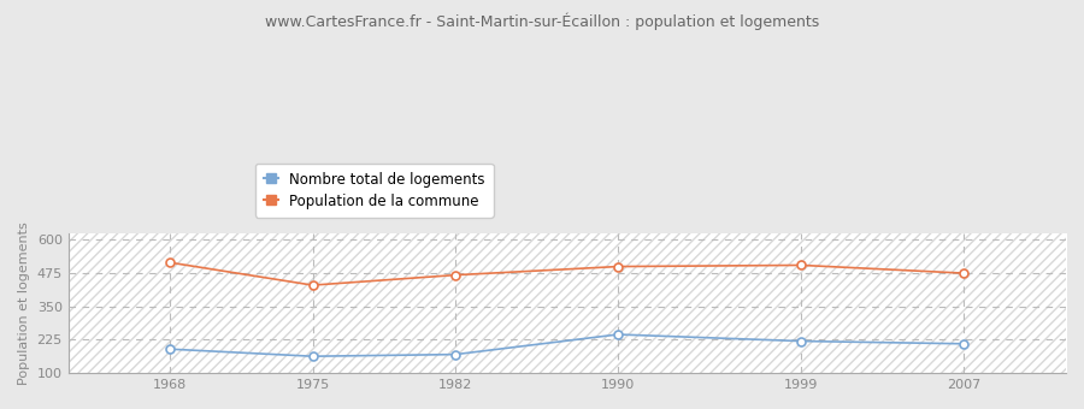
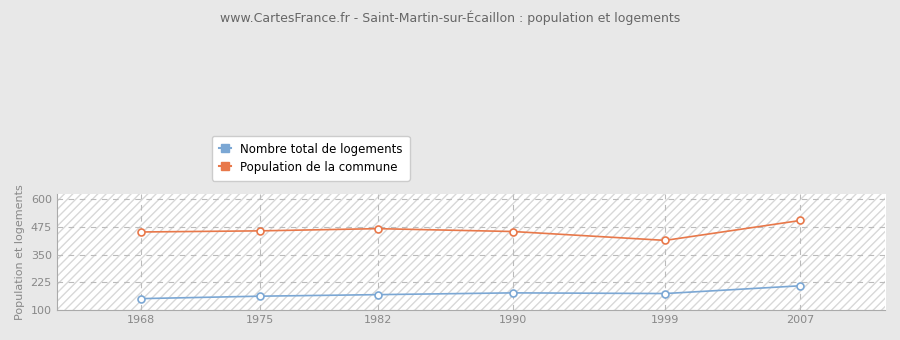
Nombre total de logements/1968: 190 -> 152
Population de la commune/1968: 515 -> 453
Population de la commune/1975: 430 -> 458
Nombre total de logements/1990: 245 -> 178
Population de la commune/1990: 500 -> 455
Nombre total de logements/1999: 220 -> 175
Population de la commune/1999: 505 -> 415
Population de la commune/2007: 475 -> 505
